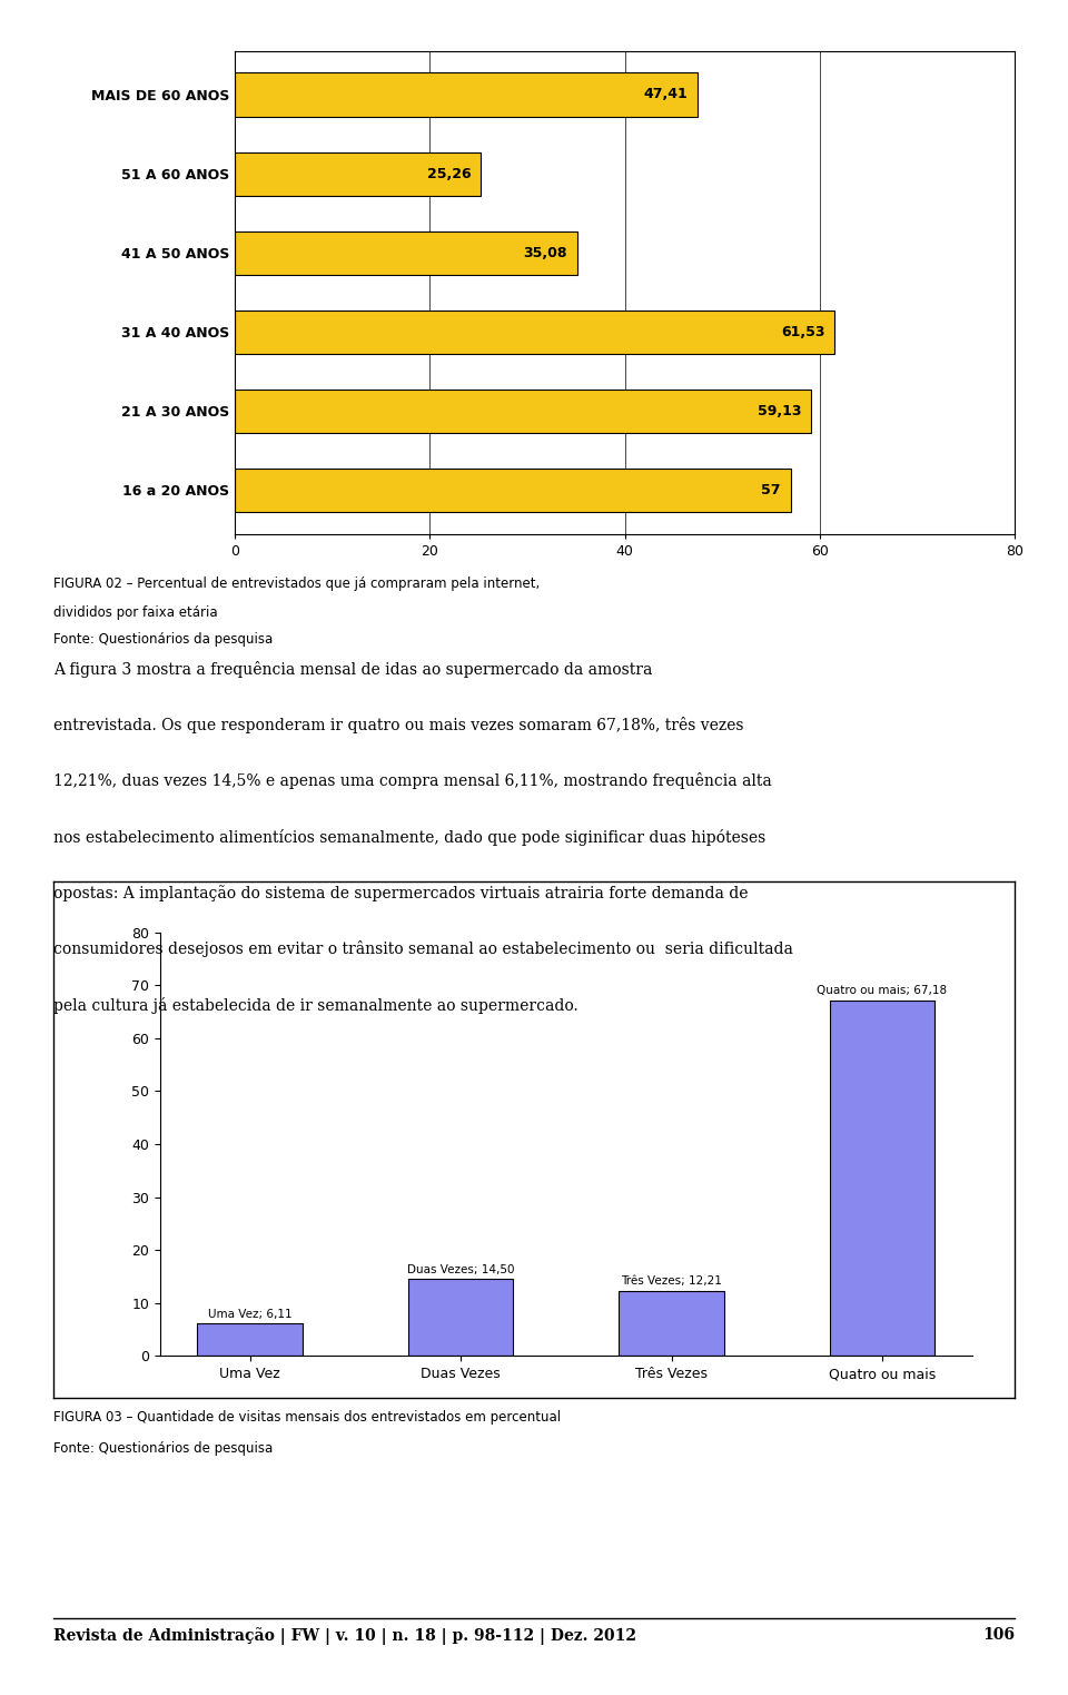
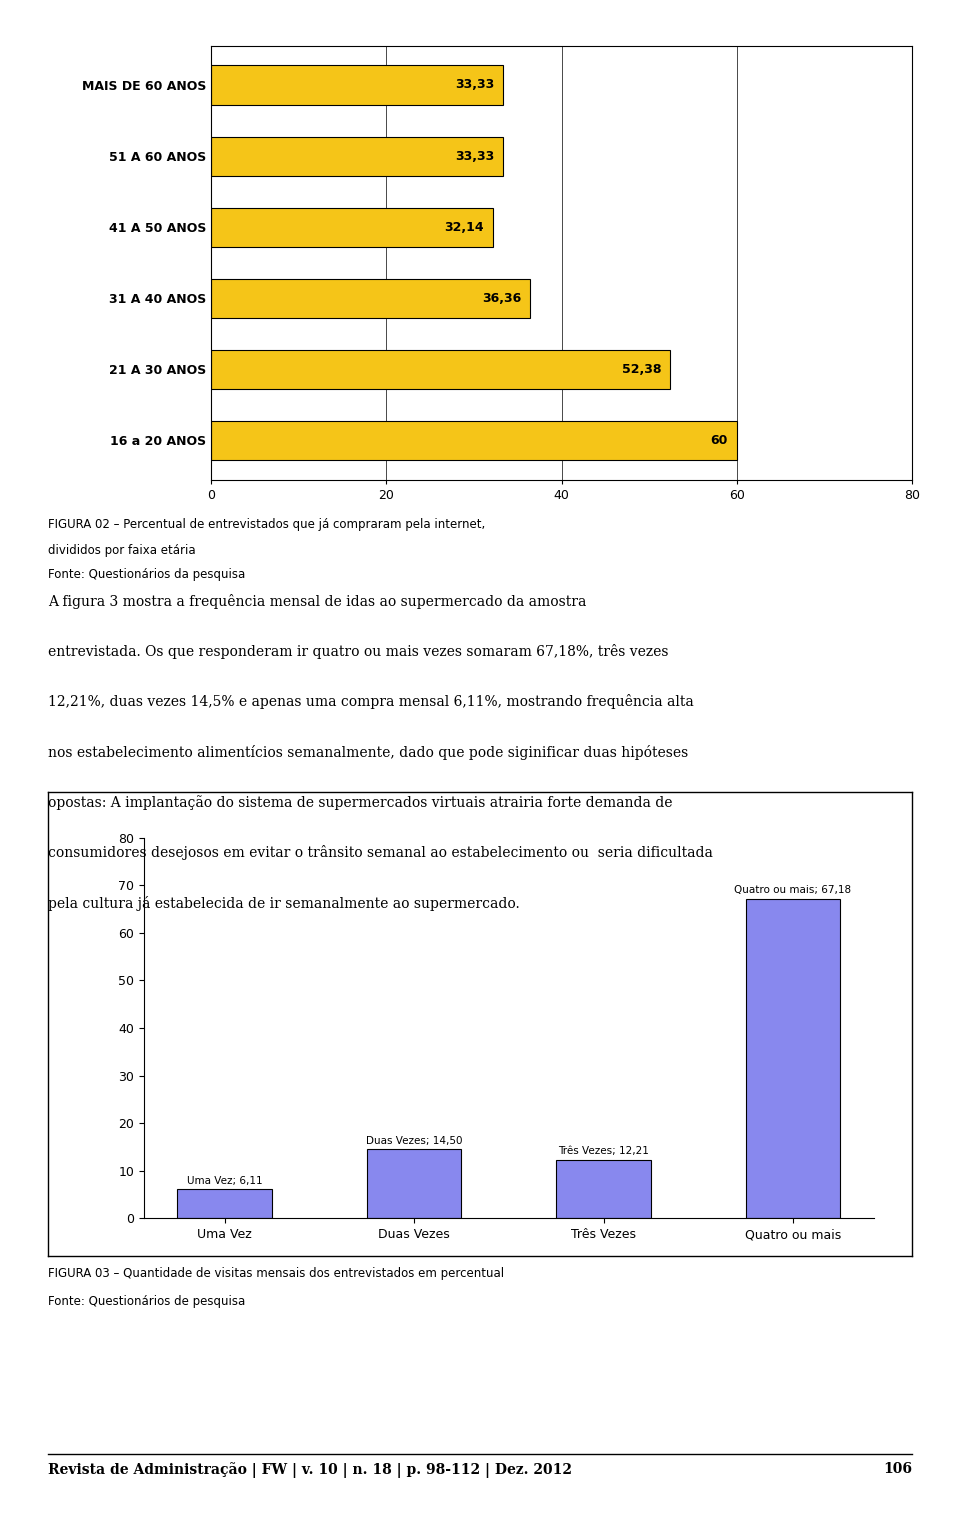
MAIS DE 60 ANOS: 47,41 -> 33,33
51 A 60 ANOS: 25,26 -> 33,33
41 A 50 ANOS: 35,08 -> 32,14
31 A 40 ANOS: 61,53 -> 36,36
21 A 30 ANOS: 59,13 -> 52,38
16 a 20 ANOS: 57 -> 60
